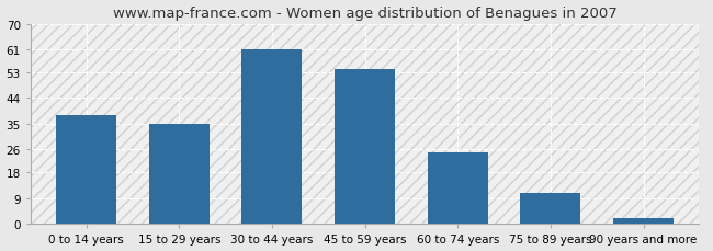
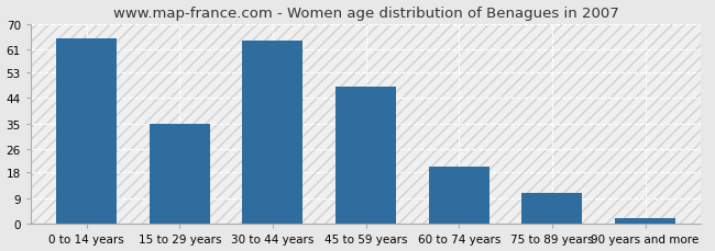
0 to 14 years: 38 -> 65
30 to 44 years: 61 -> 64
45 to 59 years: 54 -> 48
60 to 74 years: 25 -> 20
